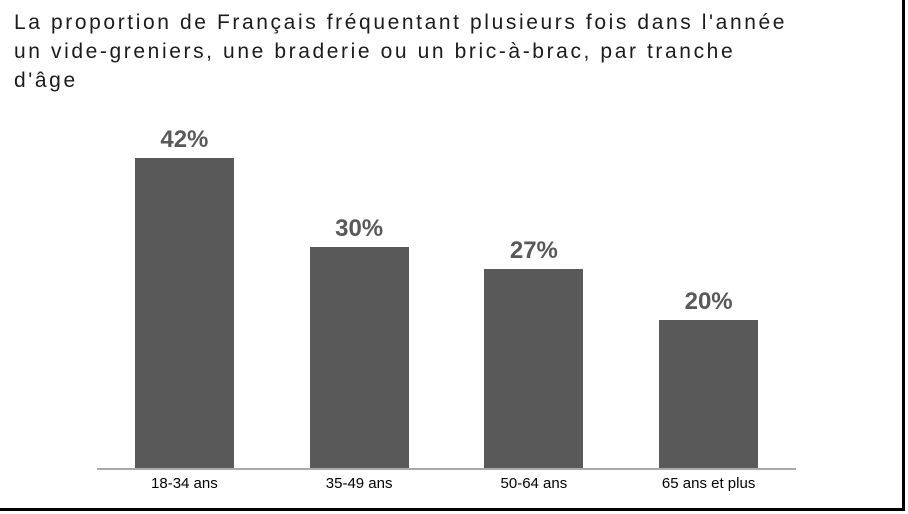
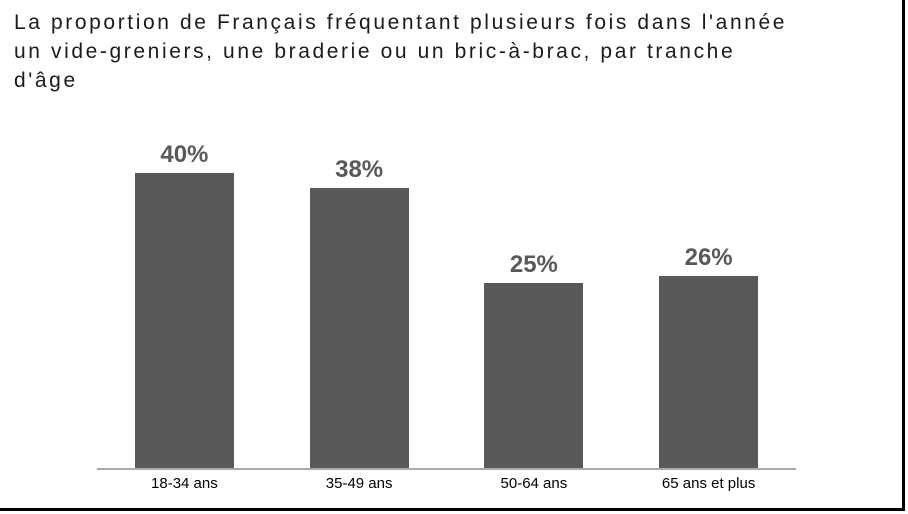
18-34 ans: 42% -> 40%
35-49 ans: 30% -> 38%
50-64 ans: 27% -> 25%
65 ans et plus: 20% -> 26%
